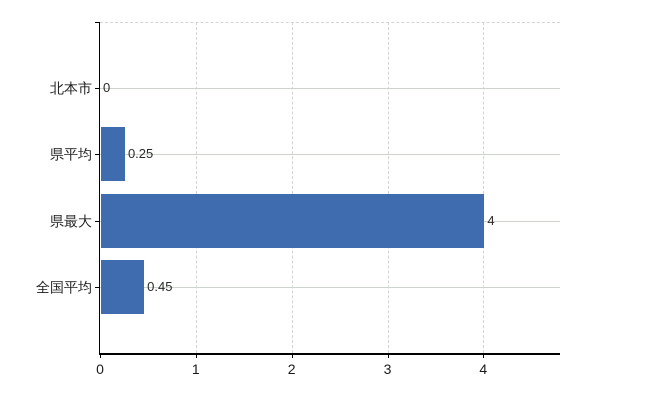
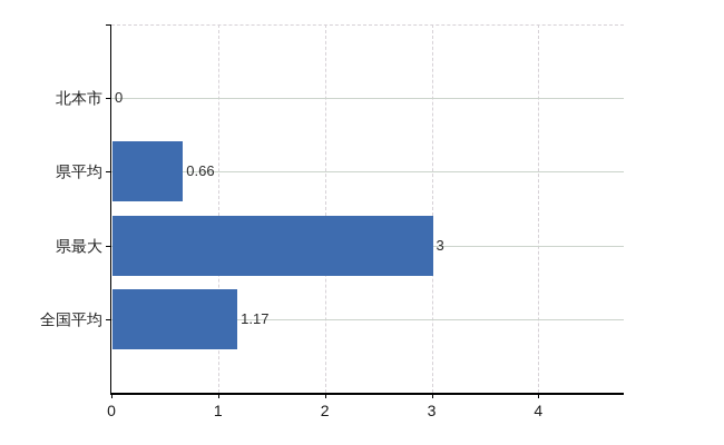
県平均: 0.25 -> 0.66
県最大: 4 -> 3
全国平均: 0.45 -> 1.17
